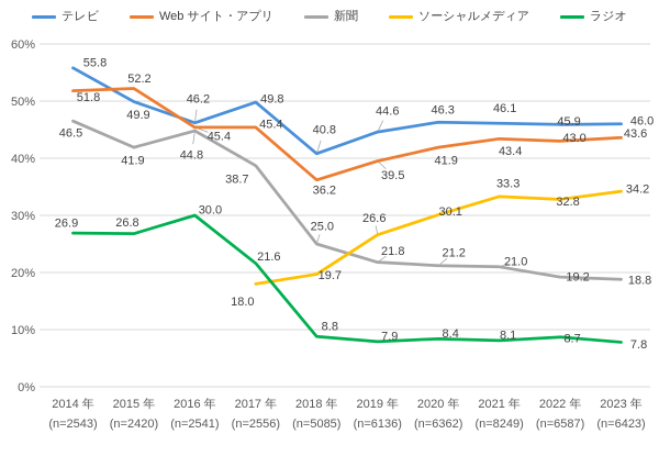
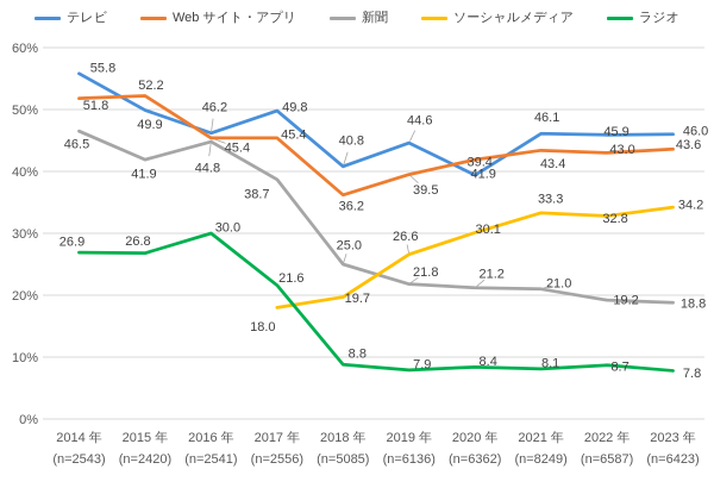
テレビ/2020 年: 46.3 -> 39.4
